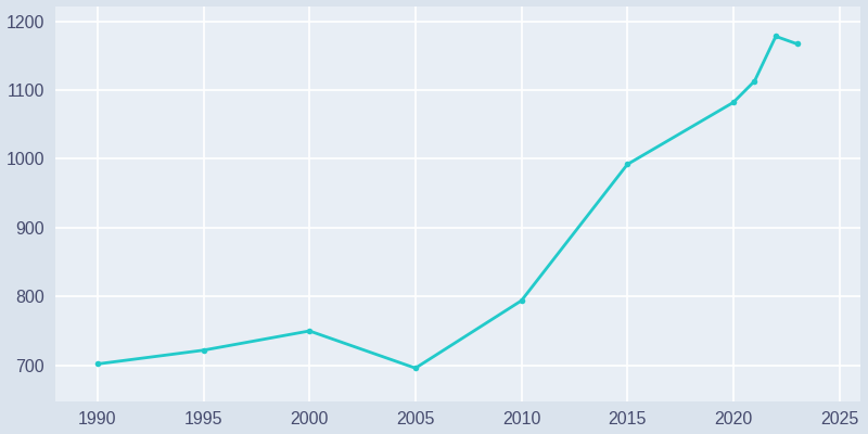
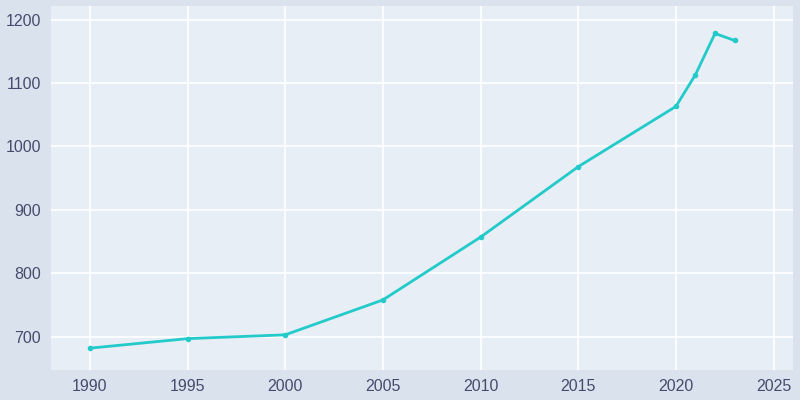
1990: 702 -> 682
1995: 722 -> 697
2000: 750 -> 703
2005: 696 -> 758
2010: 794 -> 857
2015: 992 -> 968
2020: 1082 -> 1063
